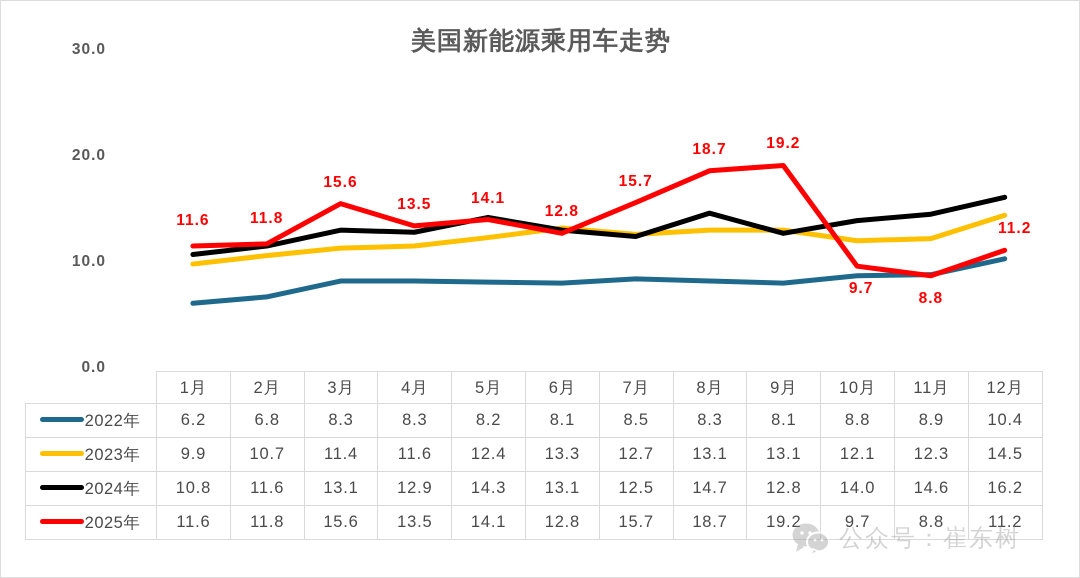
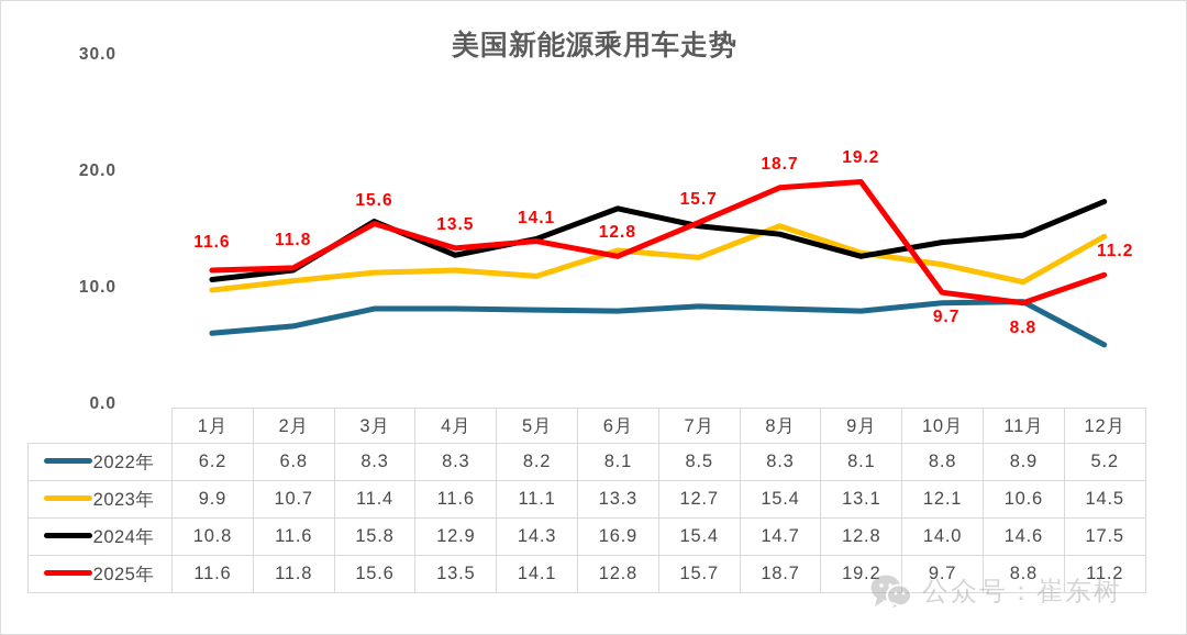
2024年/3月: 13.1 -> 15.8
2023年/5月: 12.4 -> 11.1
2024年/6月: 13.1 -> 16.9
2024年/7月: 12.5 -> 15.4
2023年/8月: 13.1 -> 15.4
2023年/11月: 12.3 -> 10.6
2022年/12月: 10.4 -> 5.2
2024年/12月: 16.2 -> 17.5
